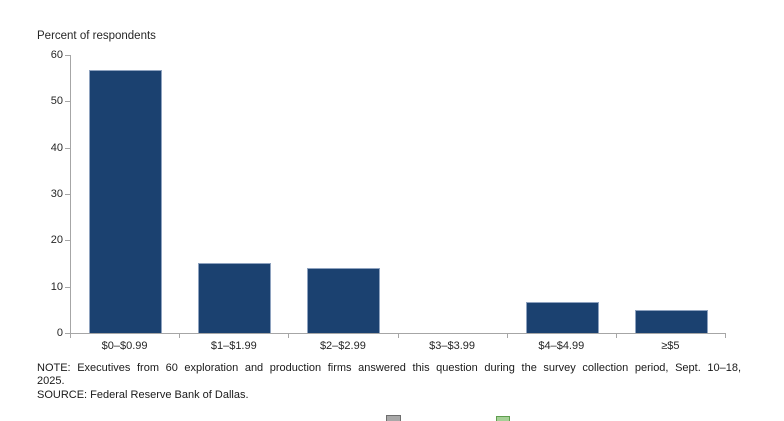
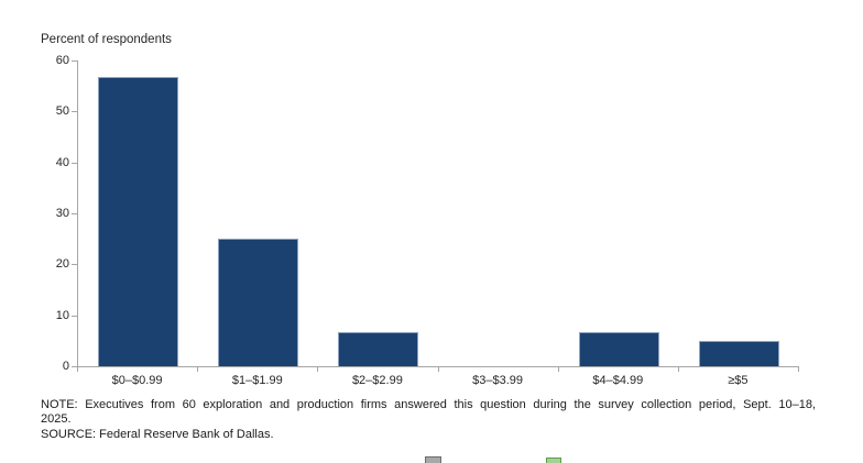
$1–$1.99: 15 -> 25
$2–$2.99: 14 -> 7
